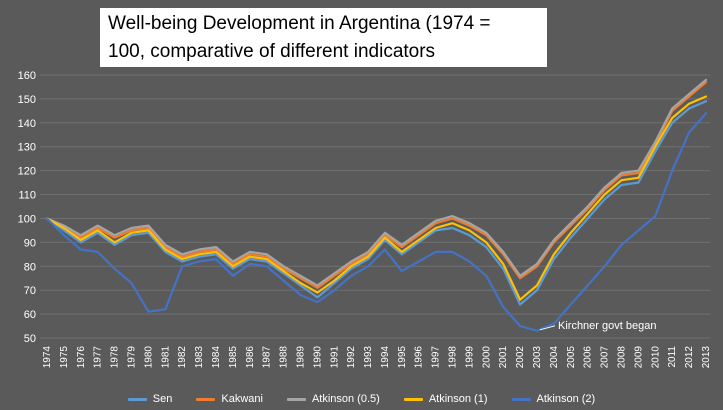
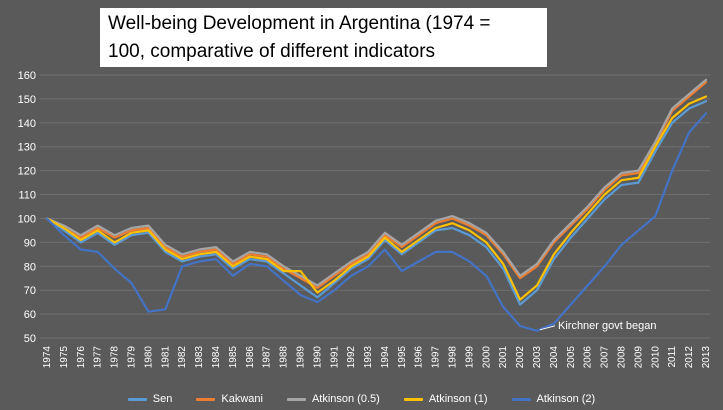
Atkinson (1)/1989: 73 -> 78
